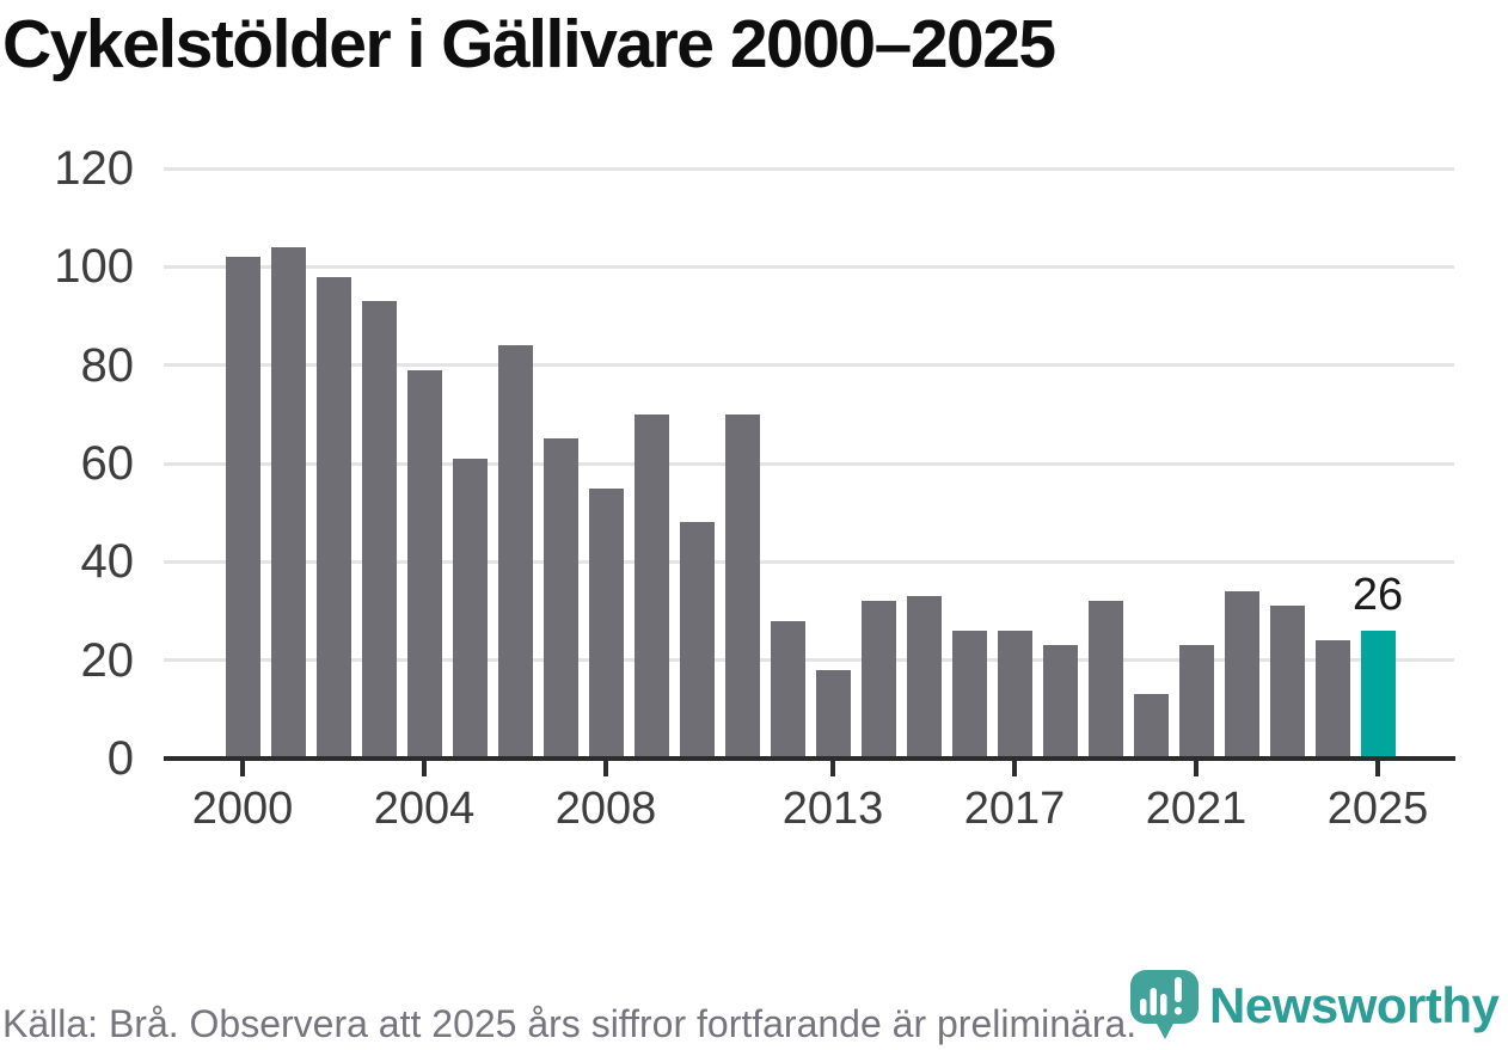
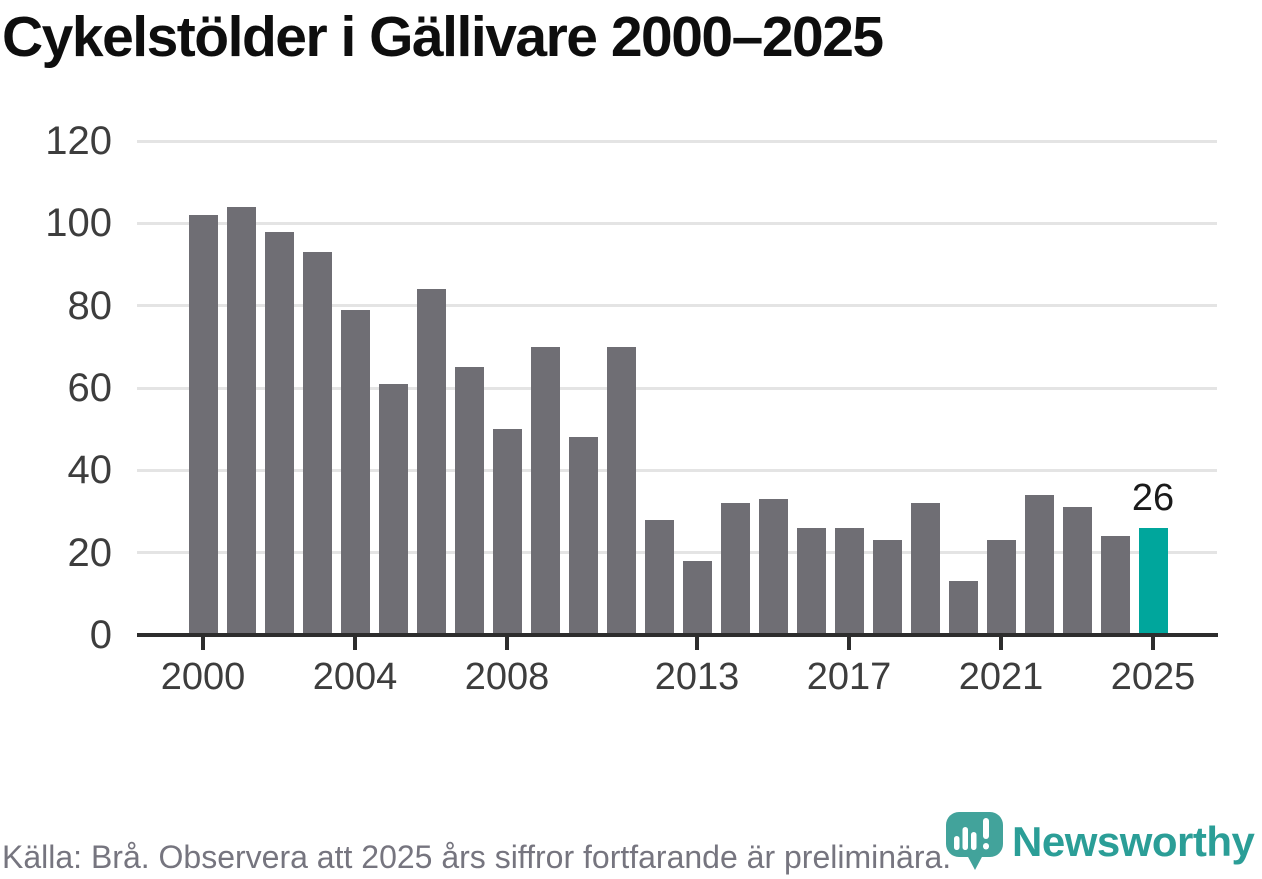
2008: 55 -> 50
